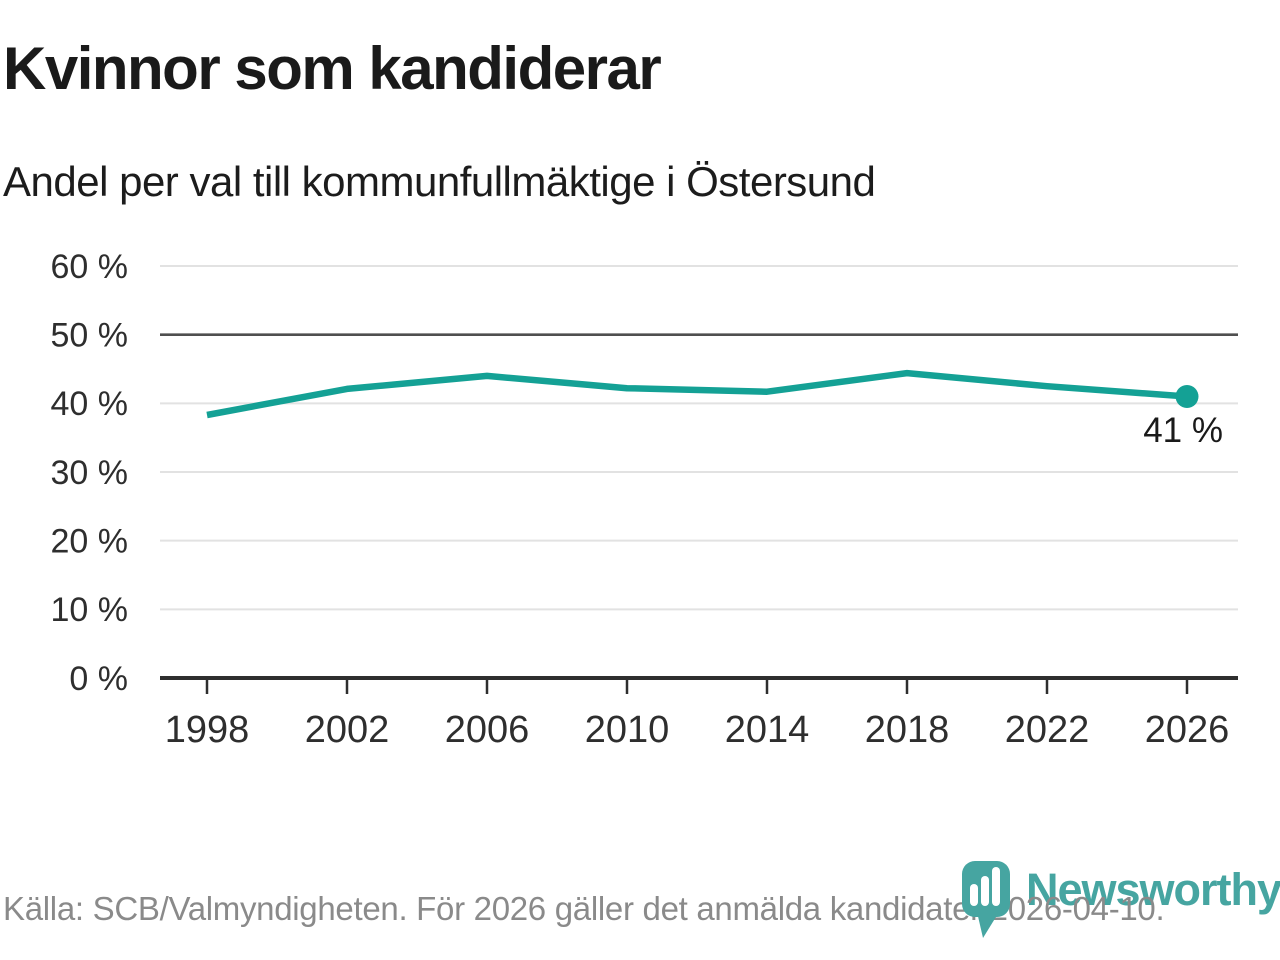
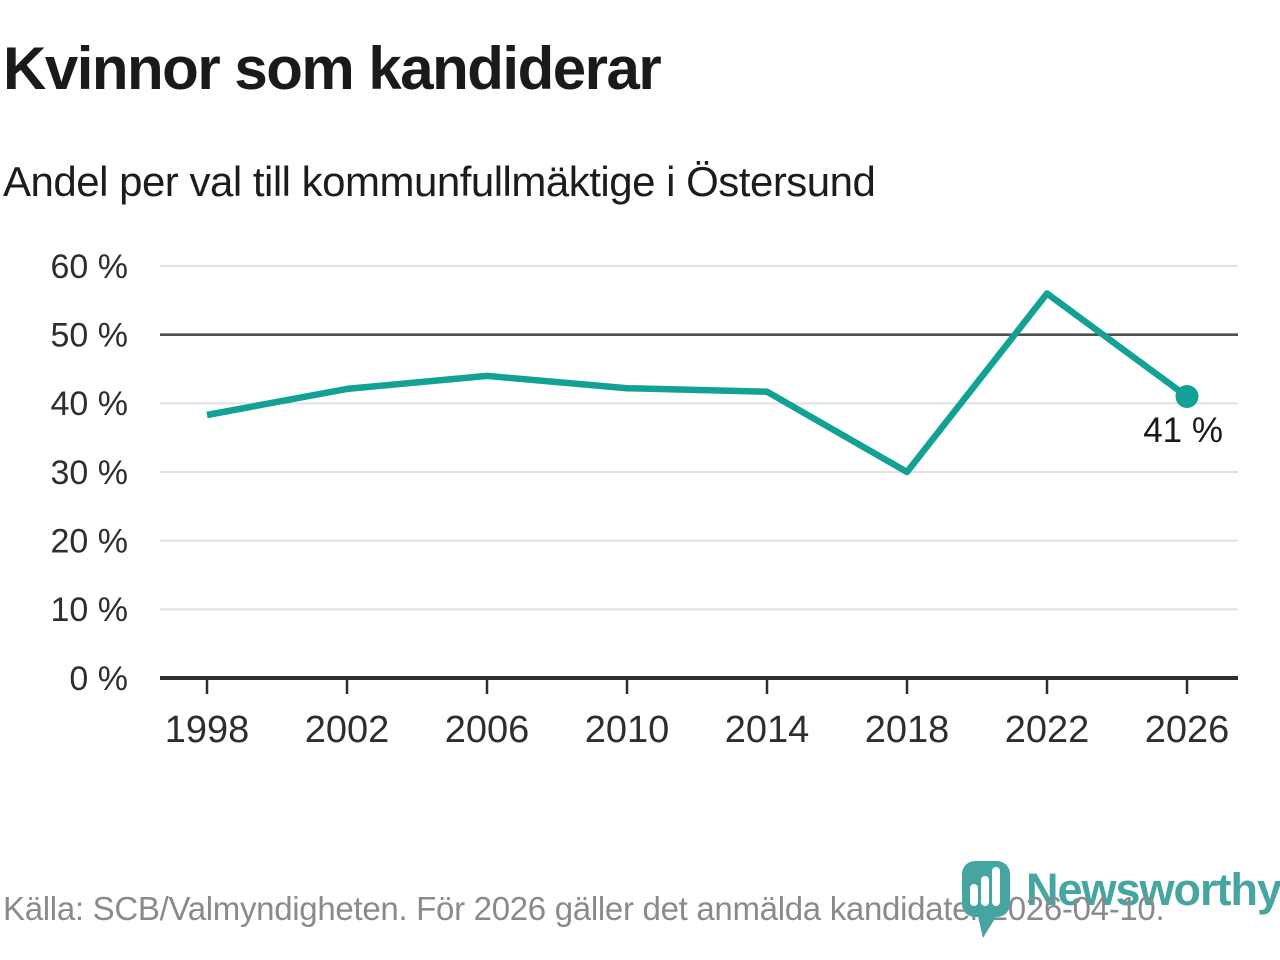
2018: 44% -> 30%
2022: 42% -> 56%
